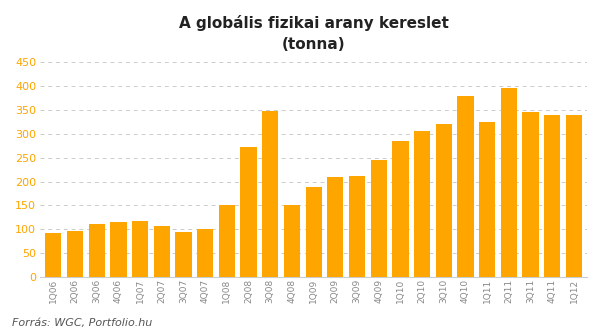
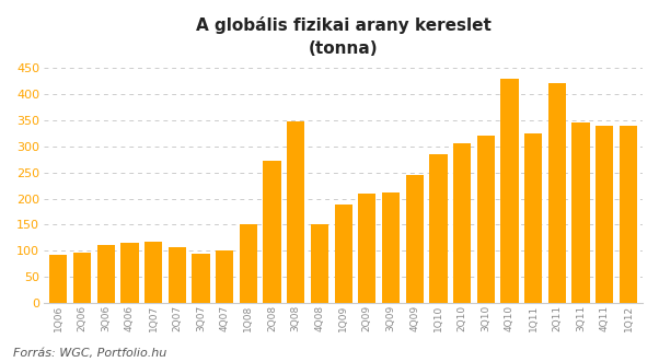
4Q10: 380 -> 430
2Q11: 395 -> 420
